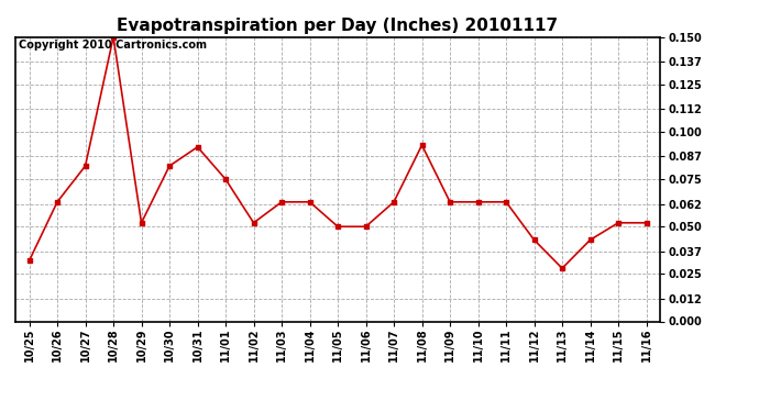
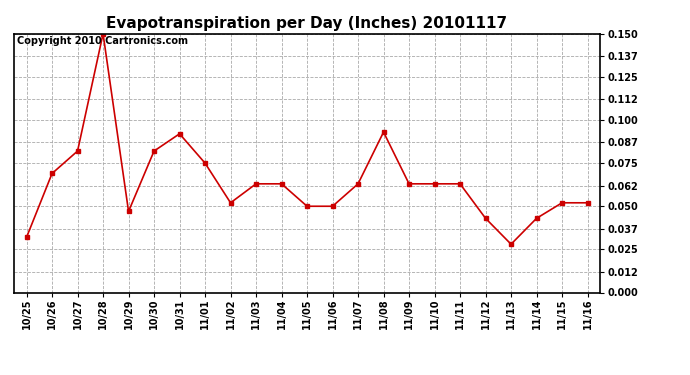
10/26: 0.063 -> 0.069
10/29: 0.052 -> 0.047
